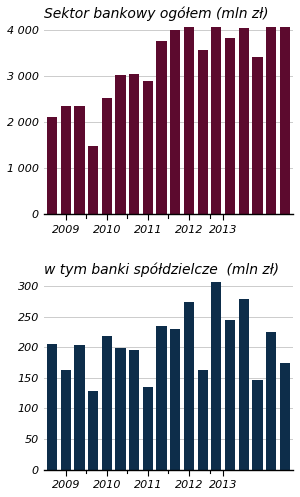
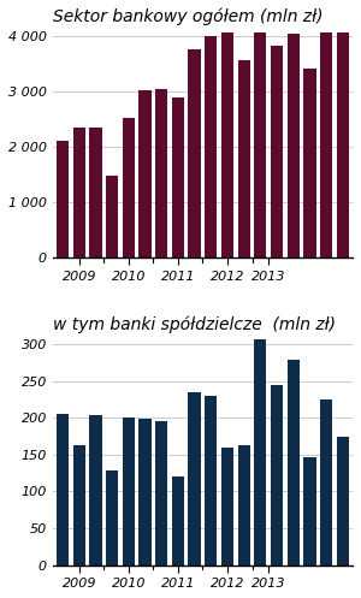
w tym banki spółdzielcze (mln zł)/2010: 218 -> 200
w tym banki spółdzielcze (mln zł)/2011: 135 -> 120
w tym banki spółdzielcze (mln zł)/2012: 273 -> 160
